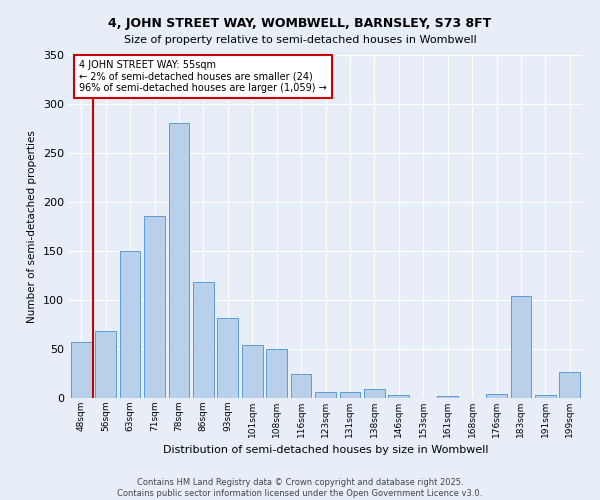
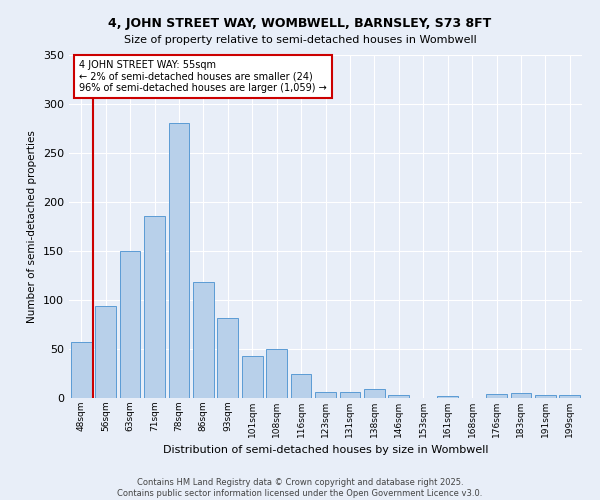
56sqm: 68 -> 93
101sqm: 54 -> 42
183sqm: 104 -> 5
199sqm: 26 -> 3
